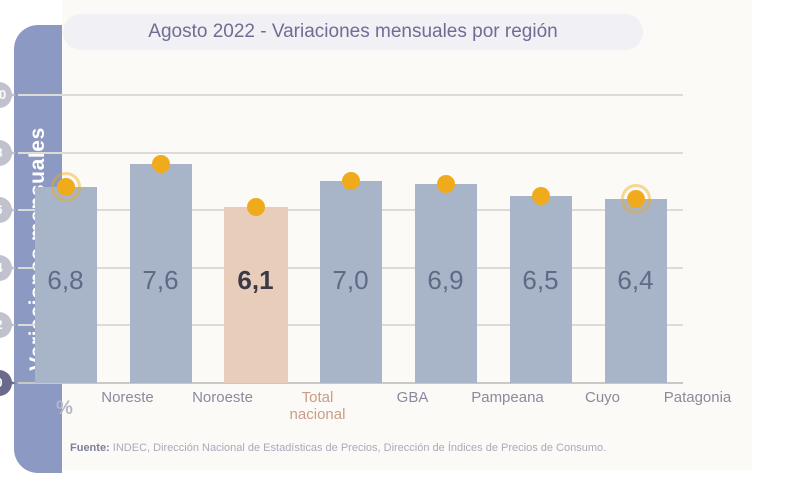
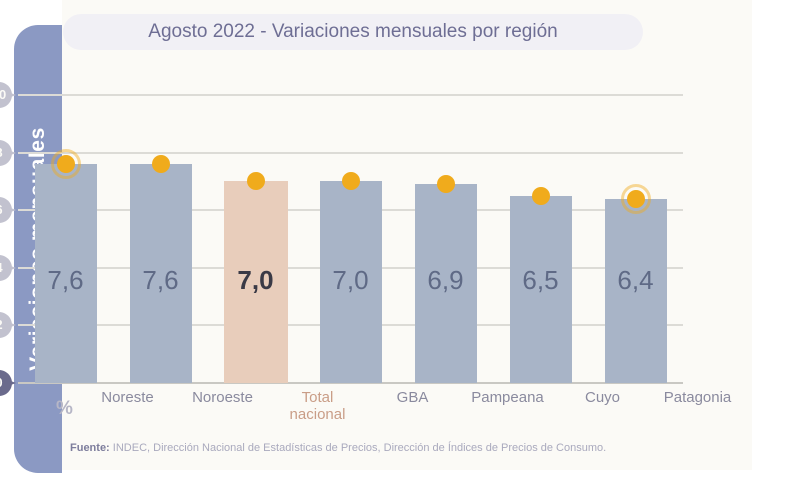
Noreste: 6,8 -> 7,6
Total nacional: 6,1 -> 7,0
